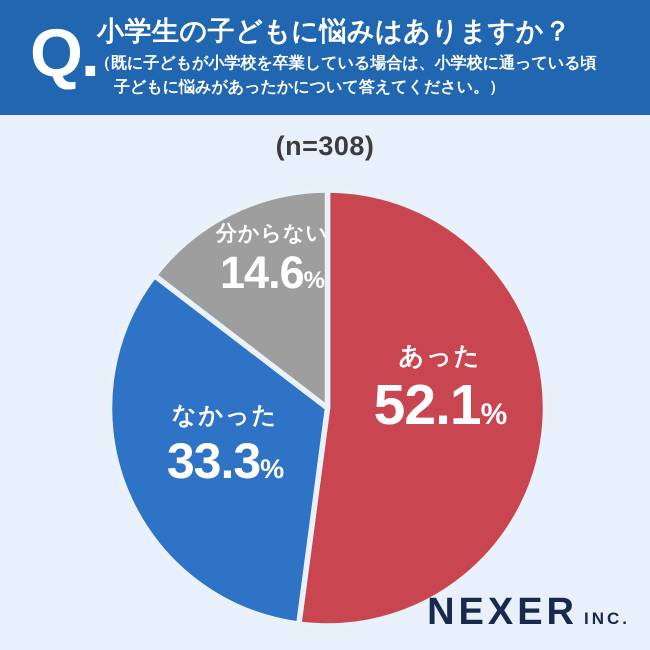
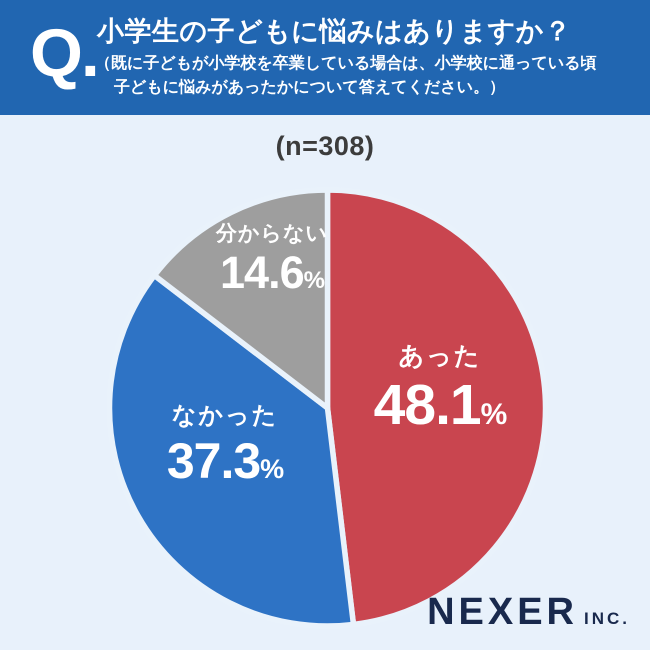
あった: 52.1 -> 48.1
なかった: 33.3 -> 37.3
